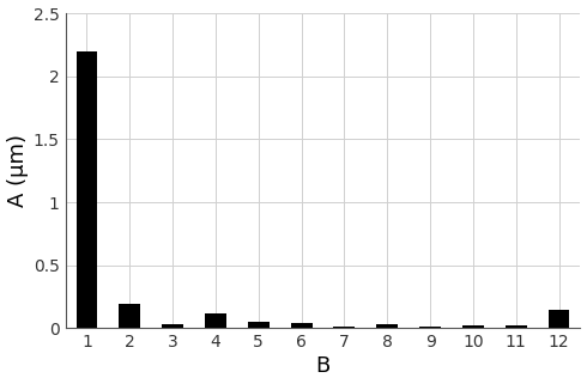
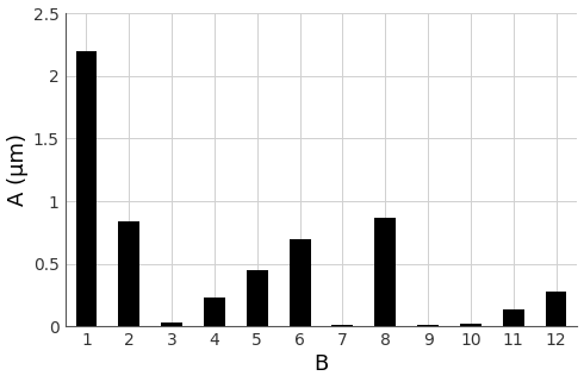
2: 0.19 -> 0.84
4: 0.12 -> 0.23
5: 0.05 -> 0.45
6: 0.04 -> 0.70
8: 0.03 -> 0.87
11: 0.02 -> 0.14
12: 0.15 -> 0.28
